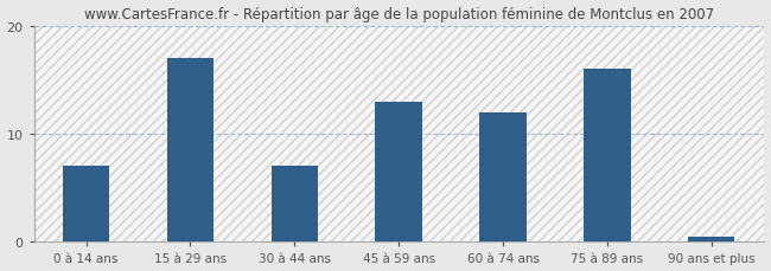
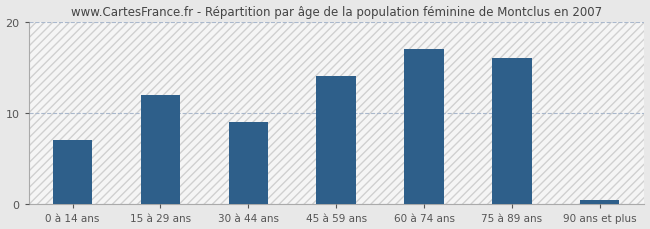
15 à 29 ans: 17.0 -> 12.0
30 à 44 ans: 7.0 -> 9.0
45 à 59 ans: 13.0 -> 14.0
60 à 74 ans: 12.0 -> 17.0
